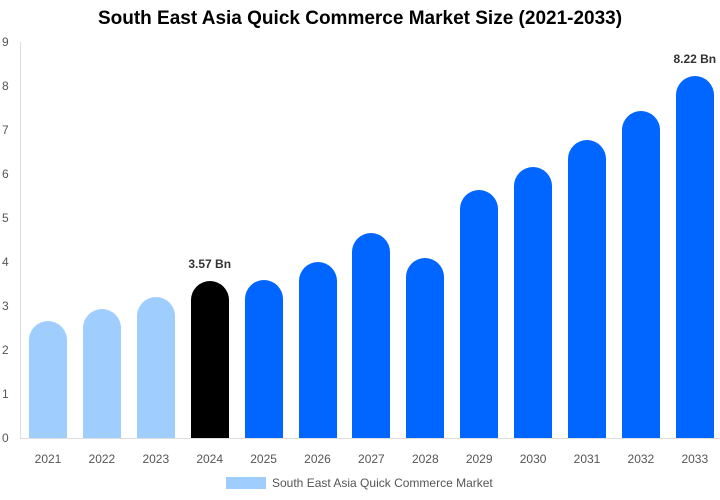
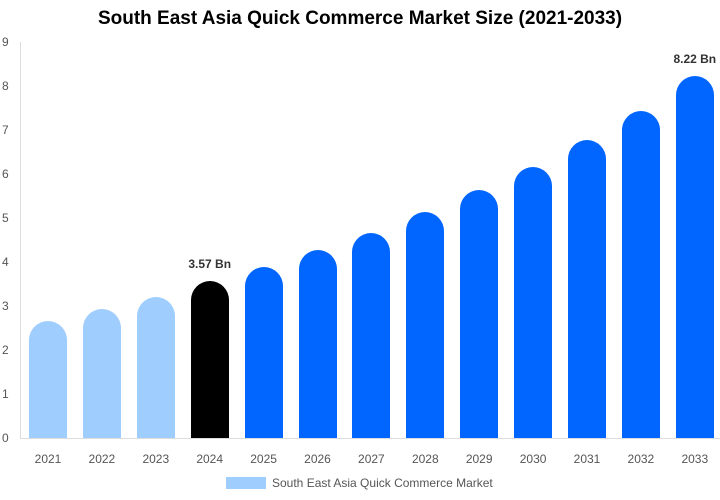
2025: 3.6 -> 3.9
2026: 4.0 -> 4.3
2028: 4.1 -> 5.1
